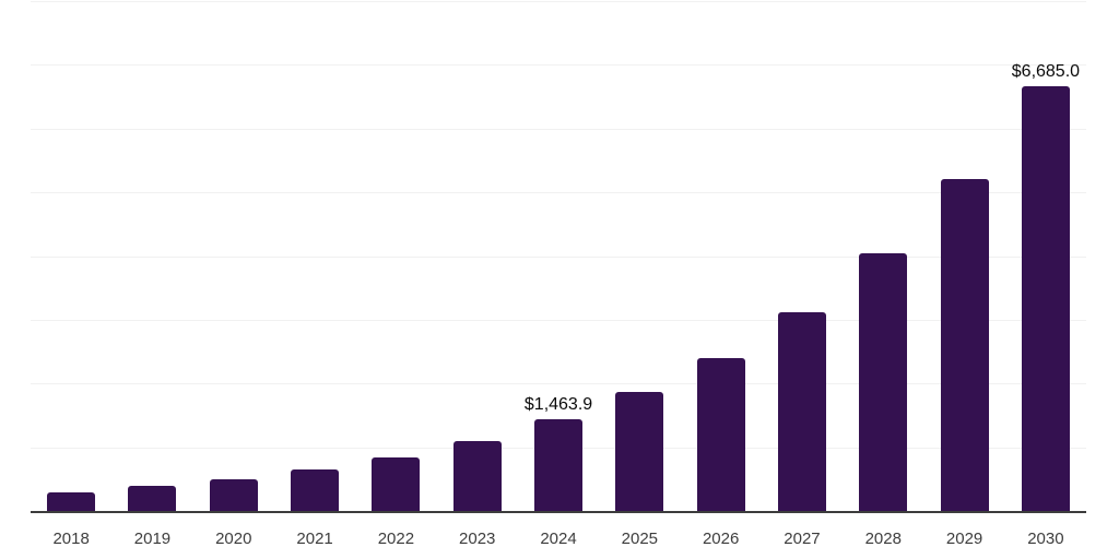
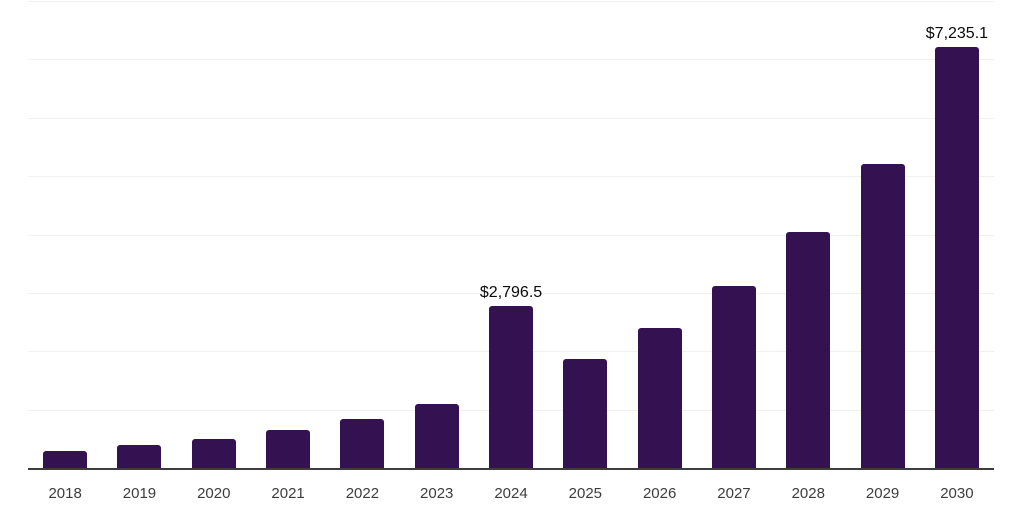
2024: $1,463.9 -> $2,796.5
2030: $6,685.0 -> $7,235.1
